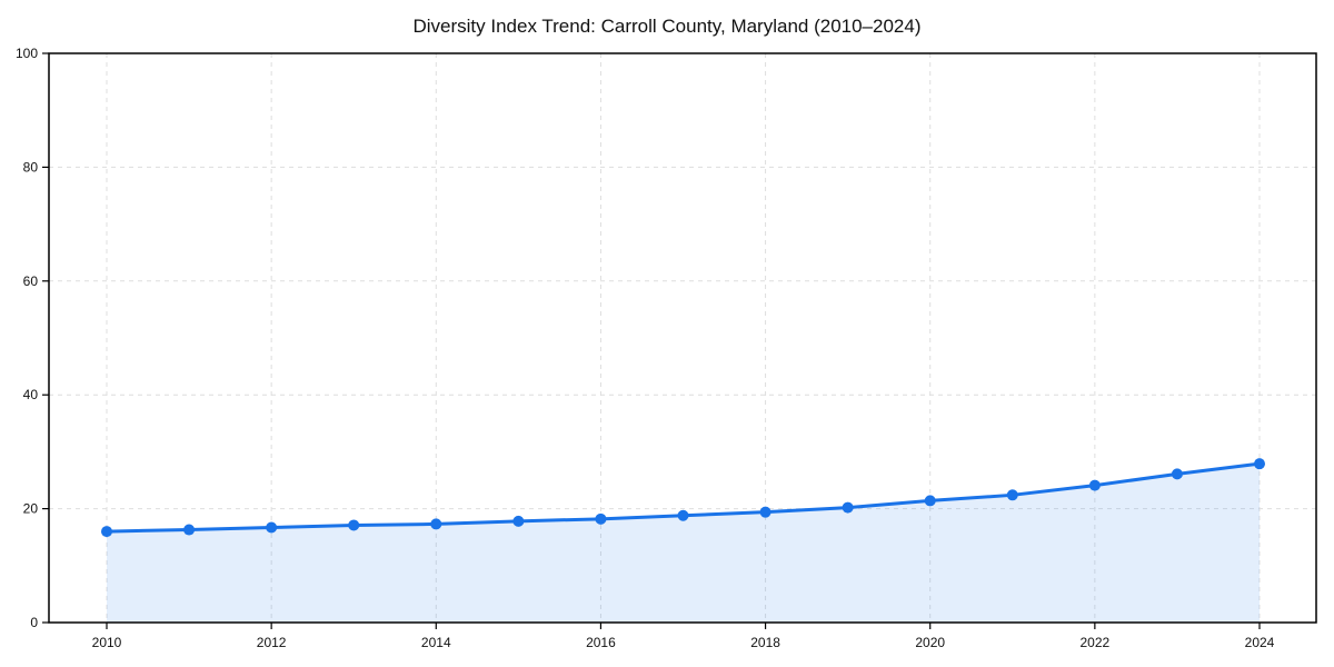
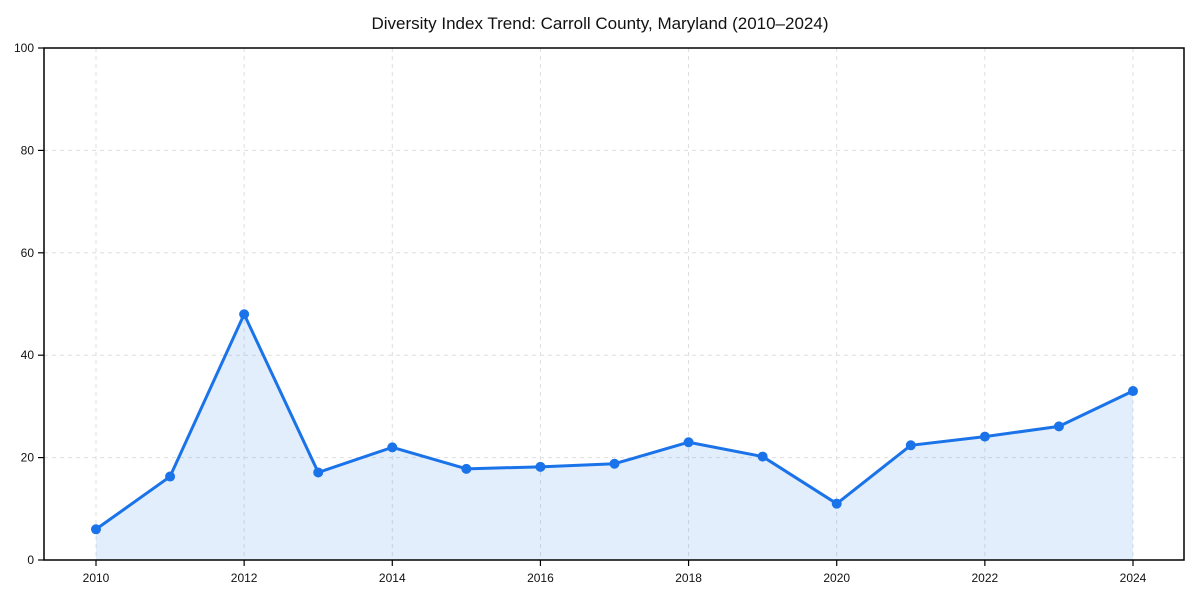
2010: 16 -> 6
2012: 17 -> 48
2014: 17 -> 22
2018: 19 -> 23
2020: 21 -> 11
2024: 28 -> 33
